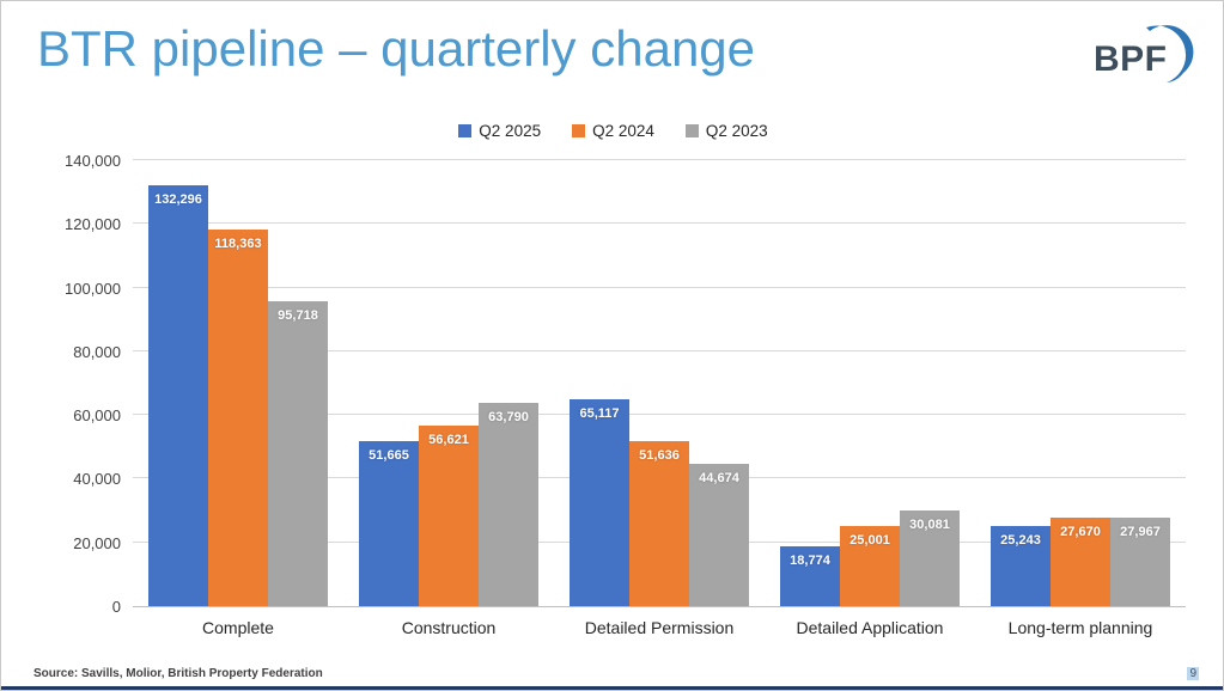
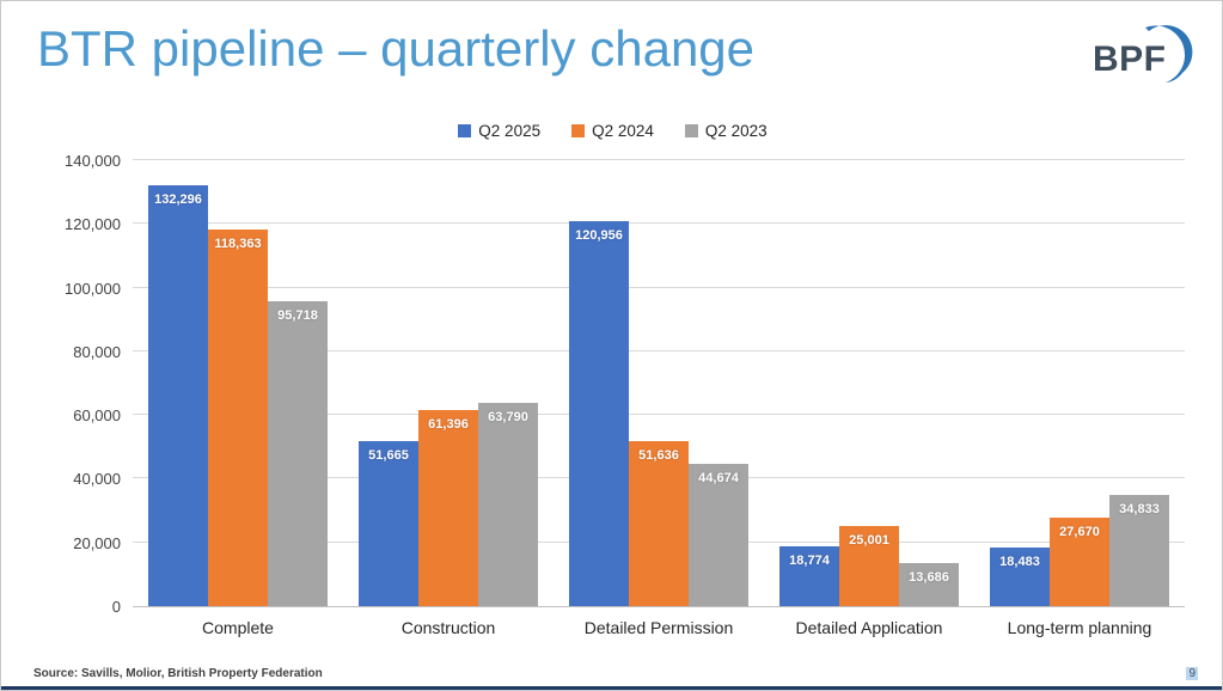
Q2 2024/Construction: 56,621 -> 61,396
Q2 2025/Detailed Permission: 65,117 -> 120,956
Q2 2023/Detailed Application: 30,081 -> 13,686
Q2 2025/Long-term planning: 25,243 -> 18,483
Q2 2023/Long-term planning: 27,967 -> 34,833
